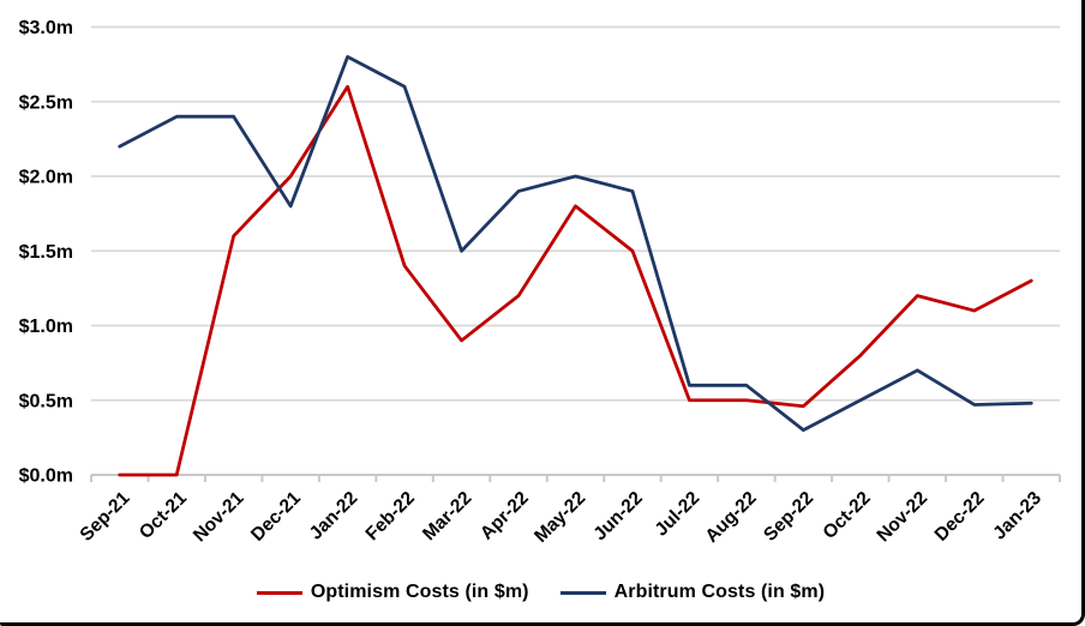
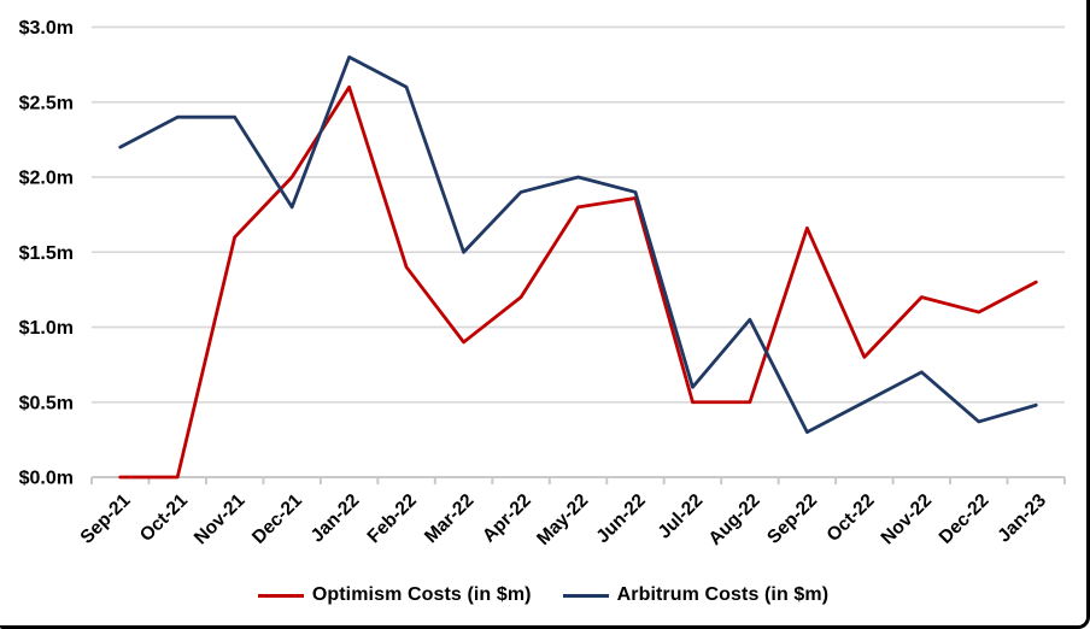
Optimism Costs (in $m)/Jun-22: $1.50m -> $1.86m
Arbitrum Costs (in $m)/Aug-22: $0.60m -> $1.05m
Optimism Costs (in $m)/Sep-22: $0.46m -> $1.66m
Arbitrum Costs (in $m)/Dec-22: $0.47m -> $0.37m
